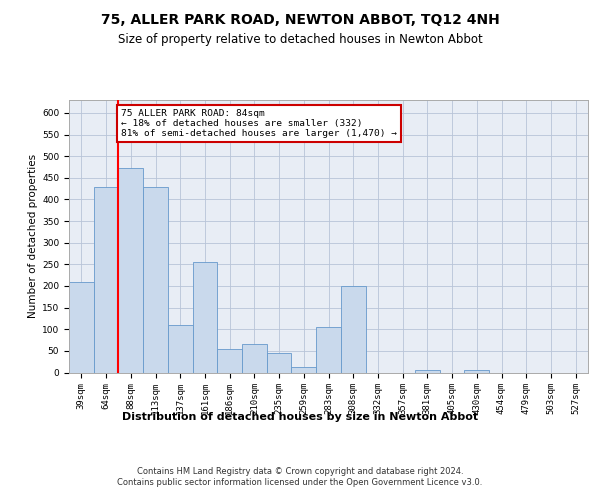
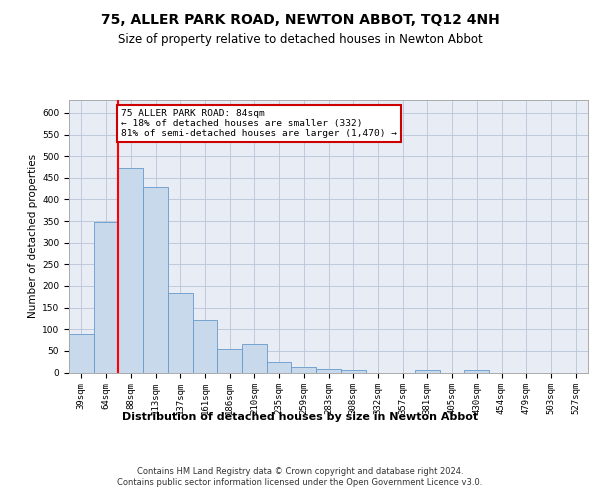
39sqm: 210 -> 88
64sqm: 430 -> 348
137sqm: 110 -> 183
161sqm: 255 -> 122
235sqm: 45 -> 25
283sqm: 105 -> 8
308sqm: 200 -> 5
